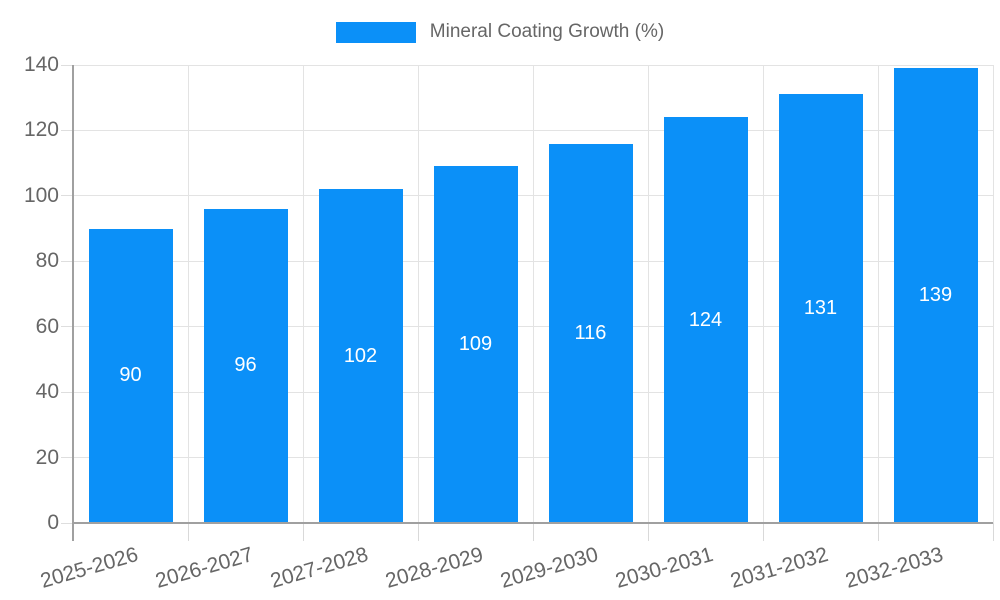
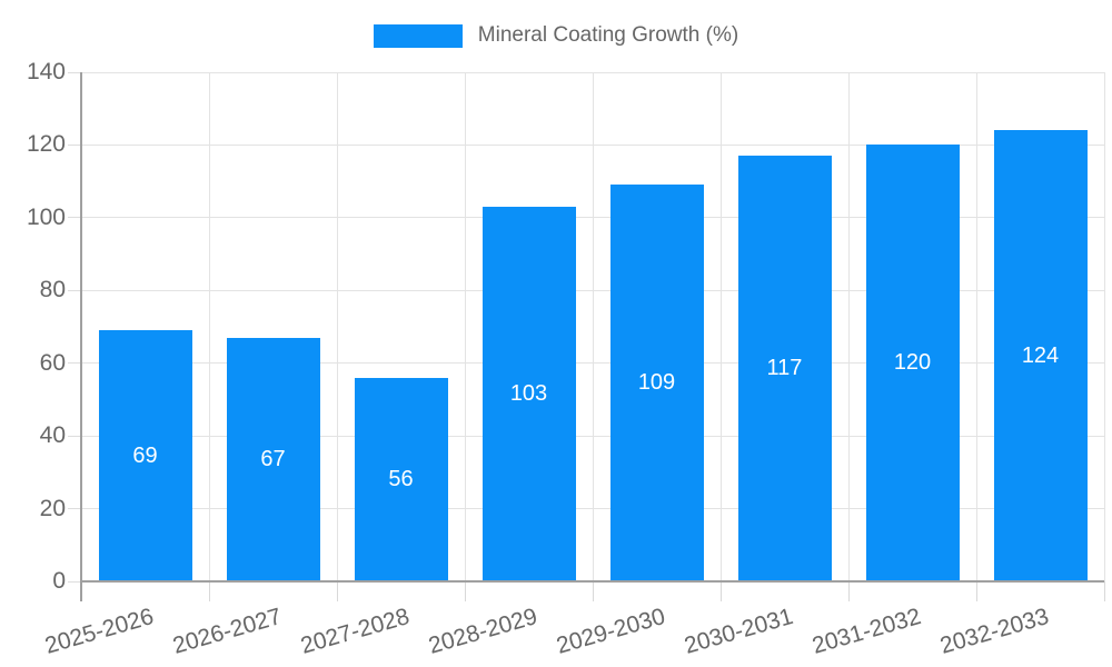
2025-2026: 90 -> 69
2026-2027: 96 -> 67
2027-2028: 102 -> 56
2028-2029: 109 -> 103
2029-2030: 116 -> 109
2030-2031: 124 -> 117
2031-2032: 131 -> 120
2032-2033: 139 -> 124
